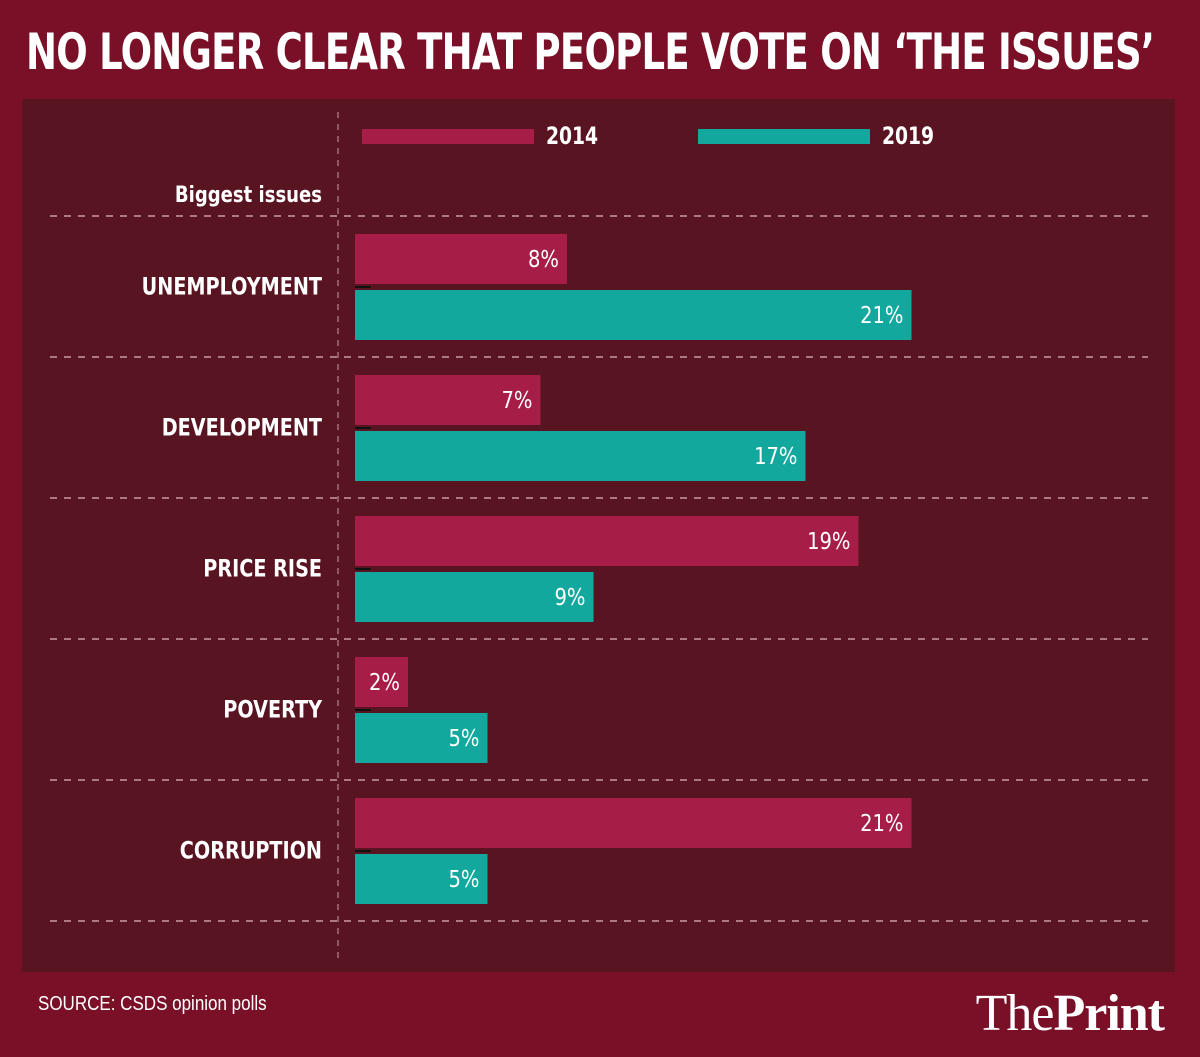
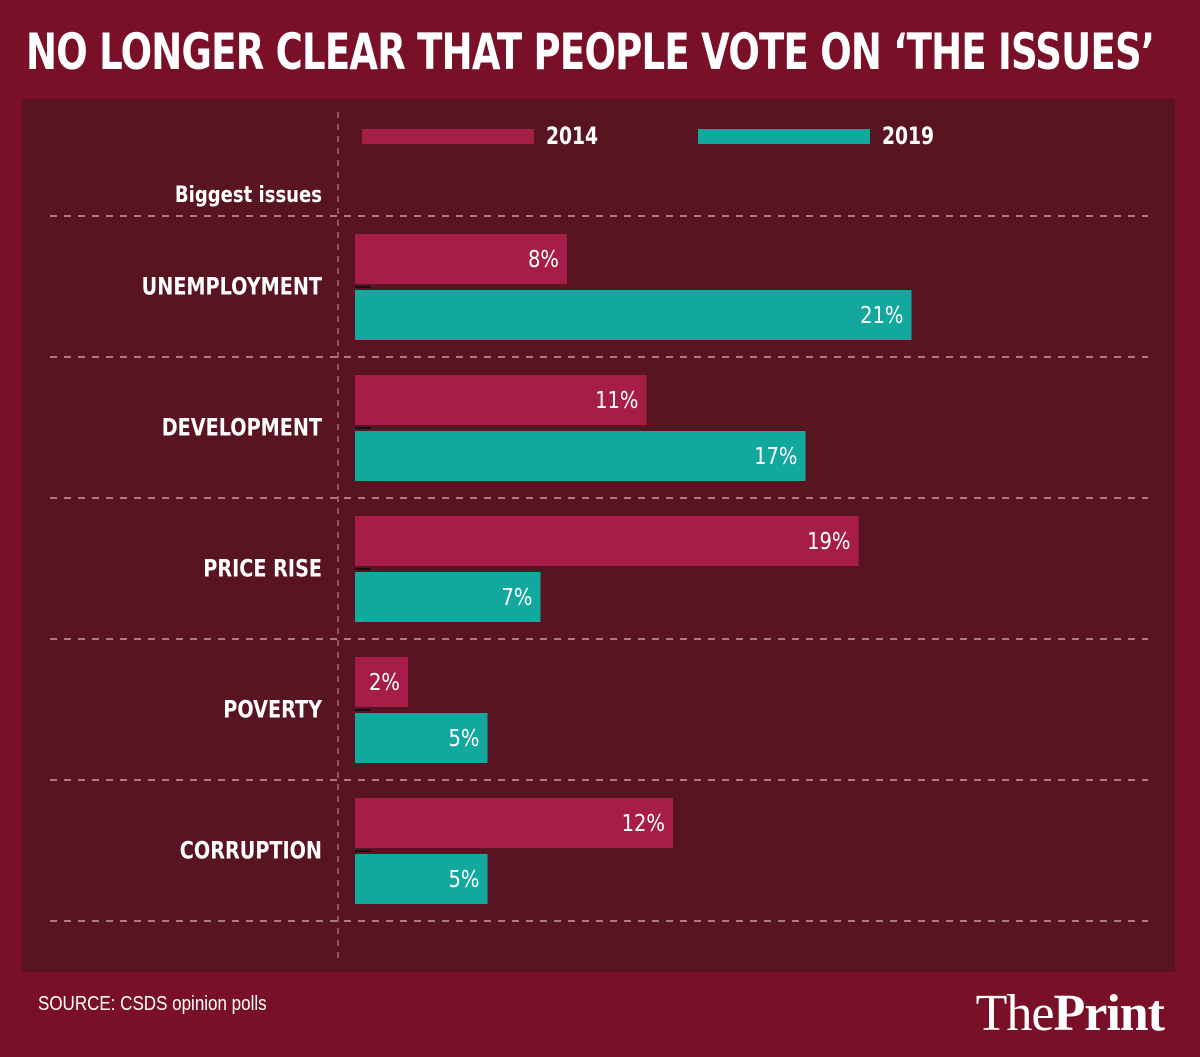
2014/DEVELOPMENT: 7% -> 11%
2019/PRICE RISE: 9% -> 7%
2014/CORRUPTION: 21% -> 12%
